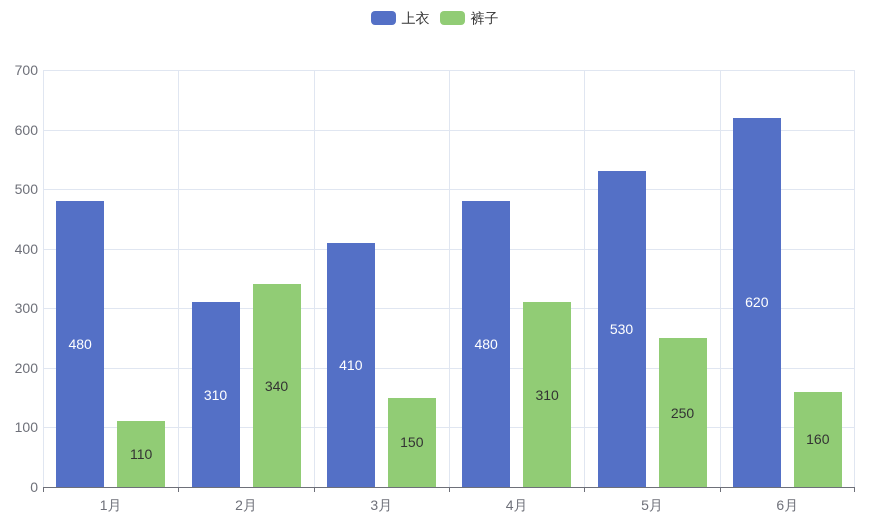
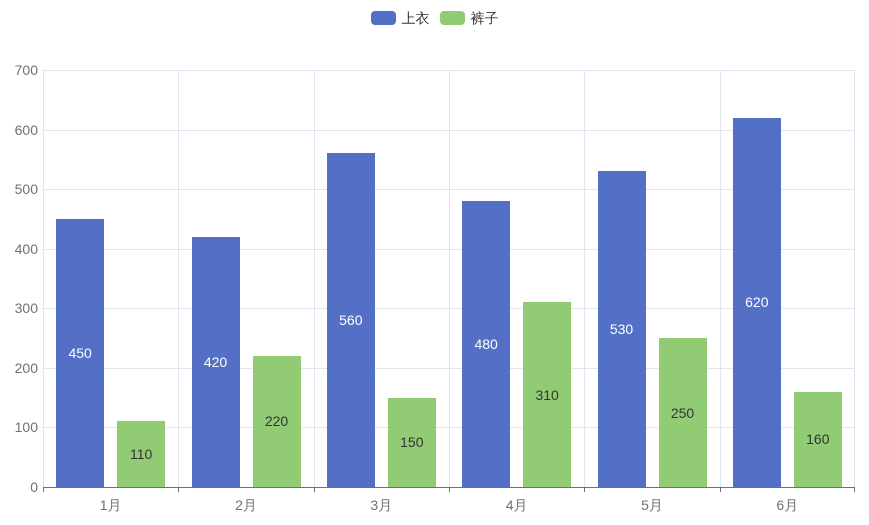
上衣/1月: 480 -> 450
上衣/2月: 310 -> 420
裤子/2月: 340 -> 220
上衣/3月: 410 -> 560
